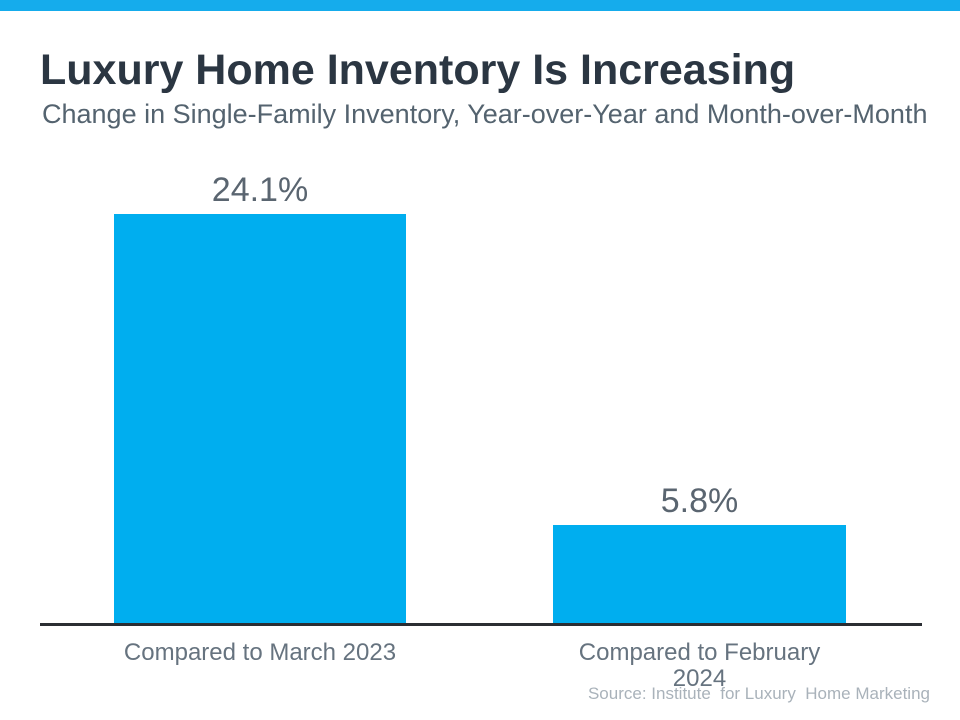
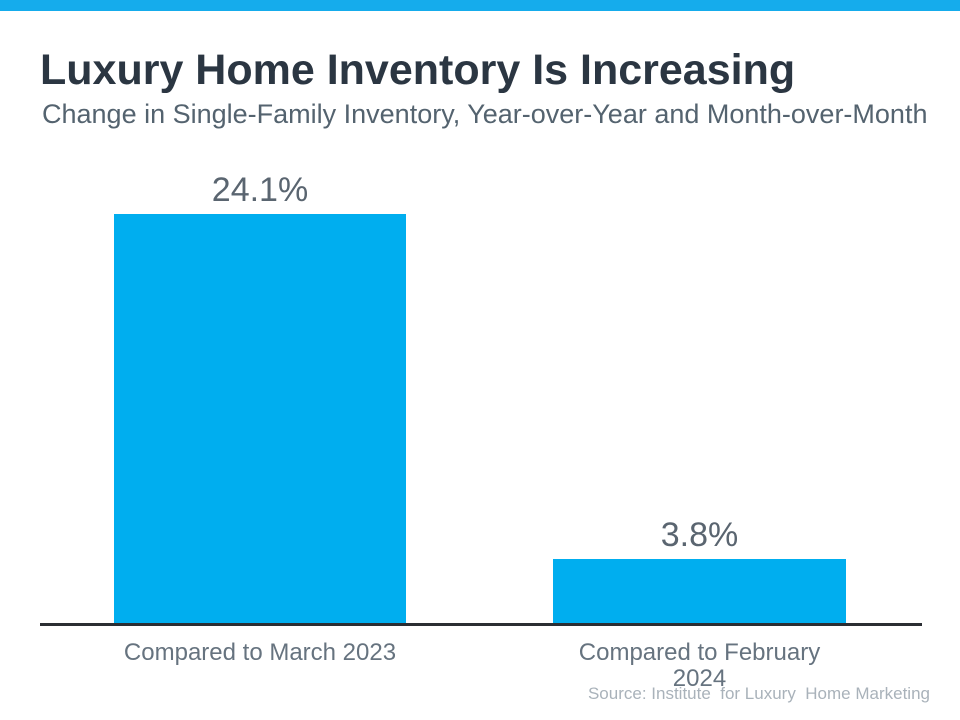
Compared to February 2024: 5.8% -> 3.8%
